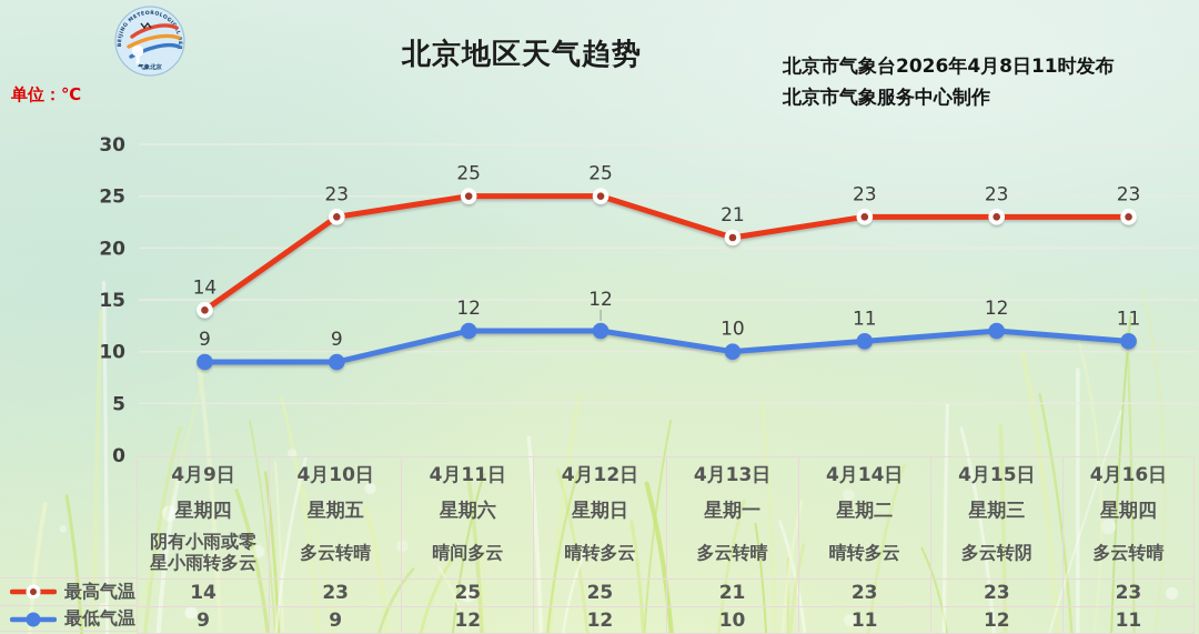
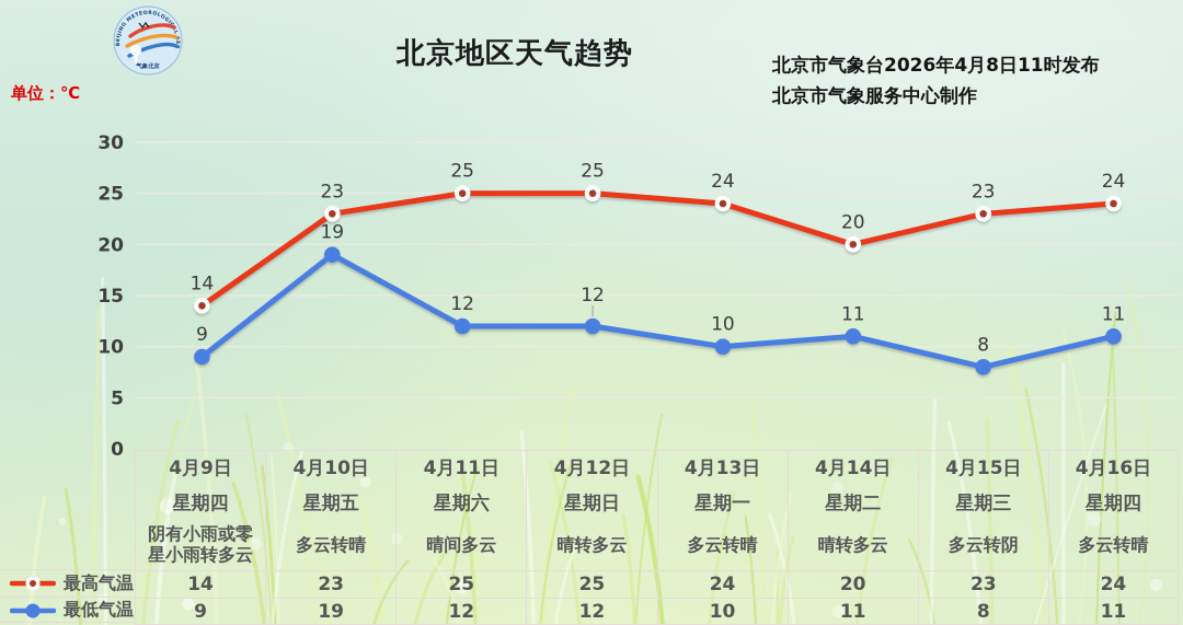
最低气温/4月10日: 9 -> 19
最高气温/4月13日: 21 -> 24
最高气温/4月14日: 23 -> 20
最低气温/4月15日: 12 -> 8
最高气温/4月16日: 23 -> 24
